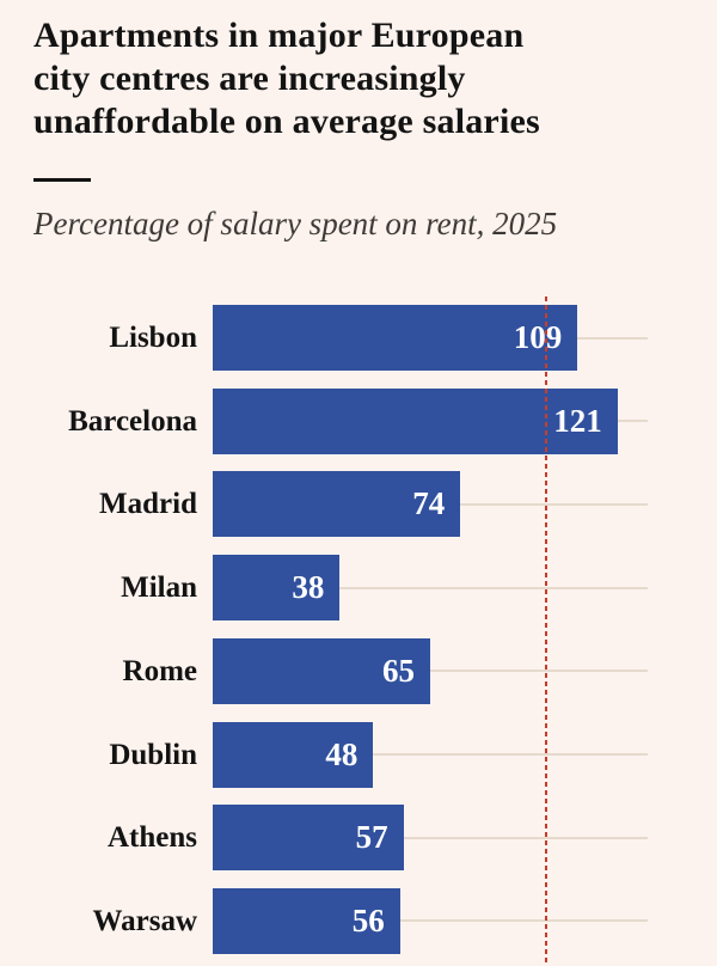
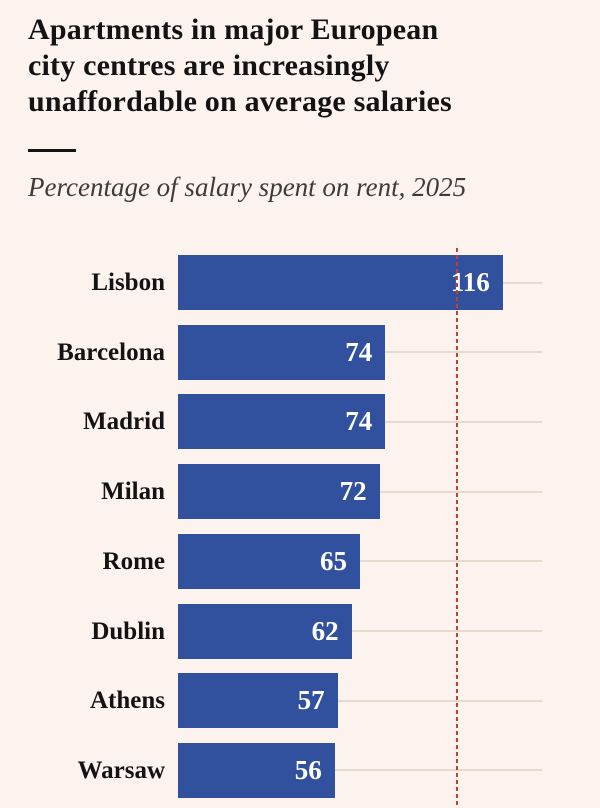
Lisbon: 109 -> 116
Barcelona: 121 -> 74
Milan: 38 -> 72
Dublin: 48 -> 62
